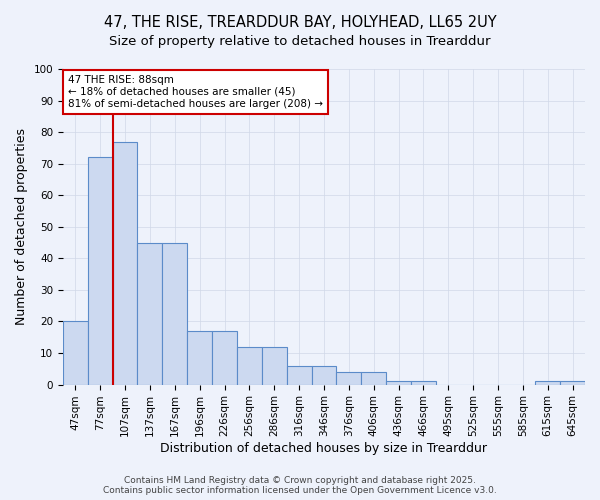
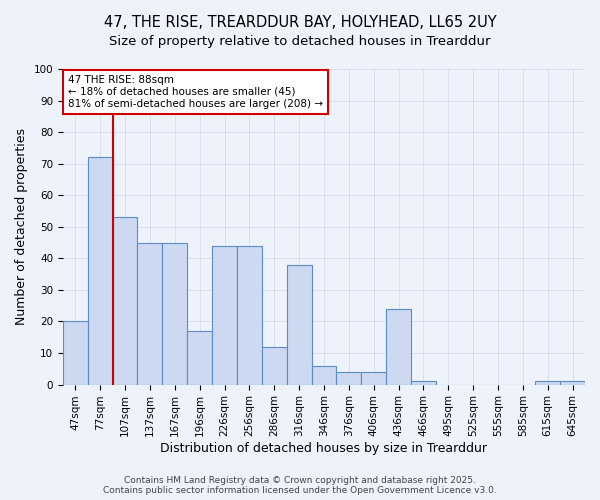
107sqm: 77 -> 53
226sqm: 17 -> 44
256sqm: 12 -> 44
316sqm: 6 -> 38
436sqm: 1 -> 24
